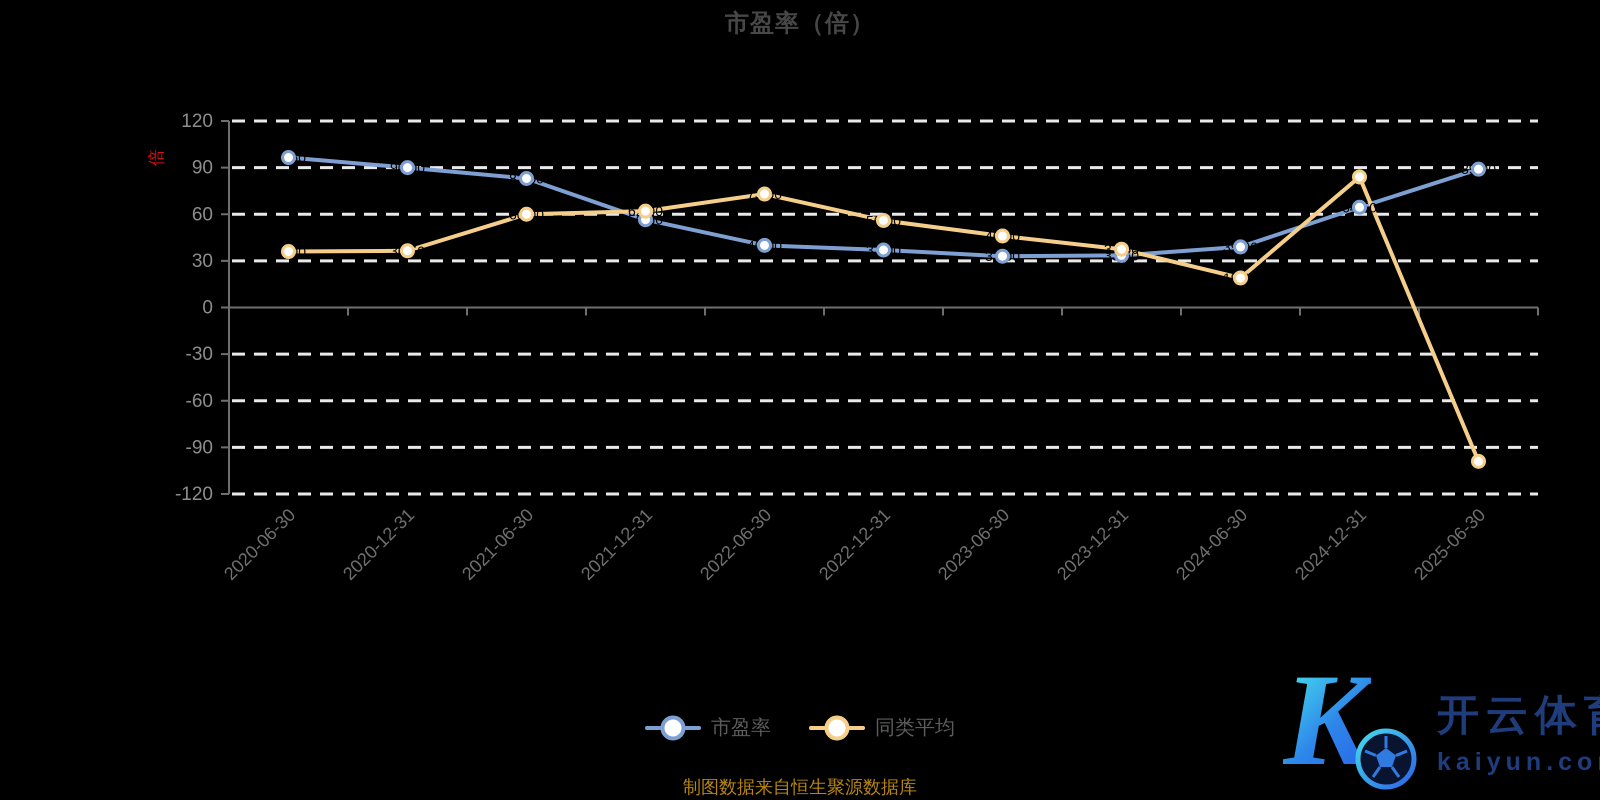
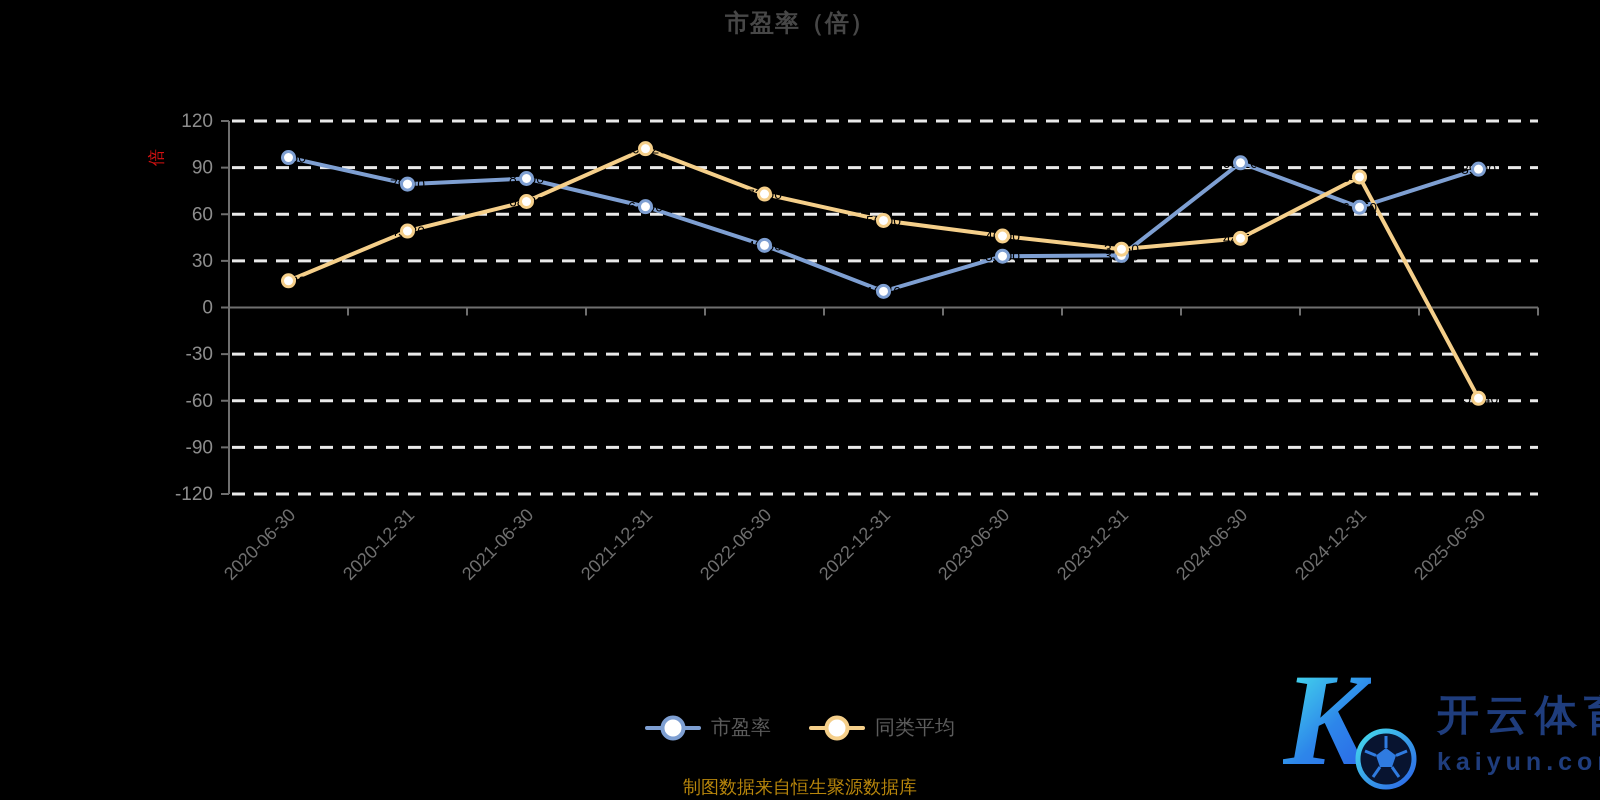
同类平均/2020-06-30: 36.00 -> 17.20
市盈率/2020-12-31: 90.00 -> 79.40
同类平均/2020-12-31: 36.50 -> 49.20
同类平均/2021-06-30: 60.00 -> 68.20
市盈率/2021-12-31: 56.50 -> 64.90
同类平均/2021-12-31: 62.00 -> 102.20
市盈率/2022-12-31: 37.00 -> 10.40
市盈率/2024-06-30: 39.00 -> 93.10
同类平均/2024-06-30: 19.00 -> 44.50
同类平均/2025-06-30: -99.00 -> -58.40
